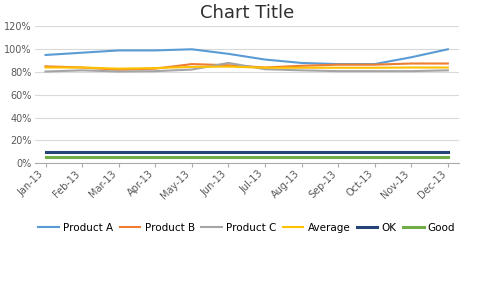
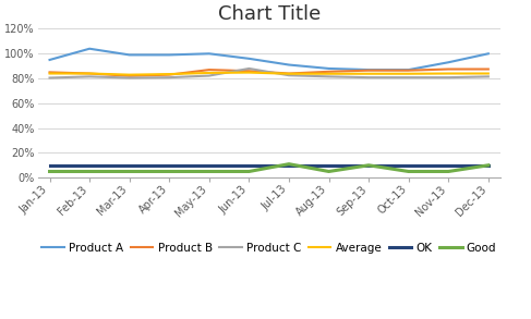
Product A/Feb-13: 97% -> 104%
Good/Jul-13: 5% -> 11%
Good/Sep-13: 5% -> 10%
Good/Dec-13: 5% -> 10%
